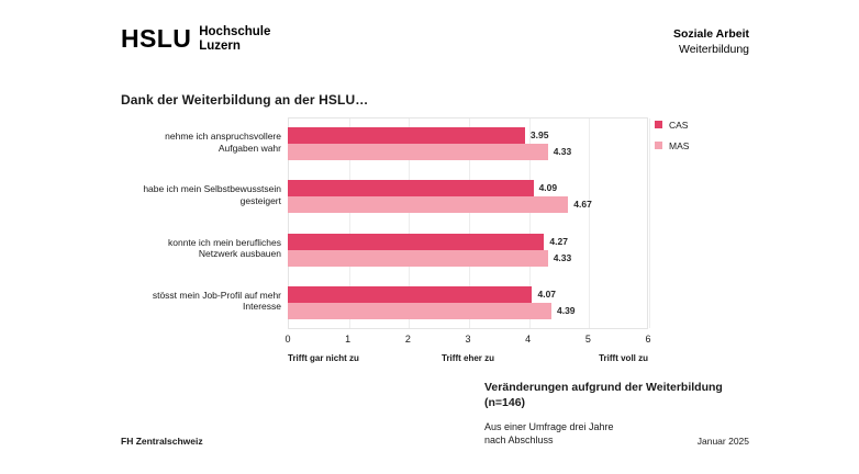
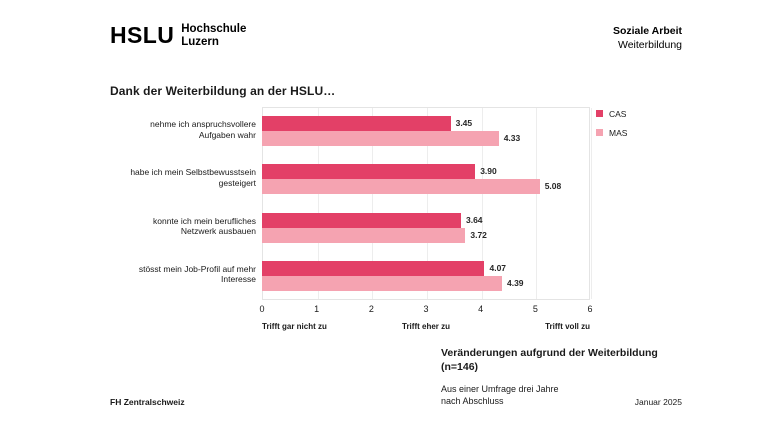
CAS/nehme ich anspruchsvollere Aufgaben wahr: 3.95 -> 3.45
CAS/habe ich mein Selbstbewusstsein gesteigert: 4.09 -> 3.90
MAS/habe ich mein Selbstbewusstsein gesteigert: 4.67 -> 5.08
CAS/konnte ich mein berufliches Netzwerk ausbauen: 4.27 -> 3.64
MAS/konnte ich mein berufliches Netzwerk ausbauen: 4.33 -> 3.72
